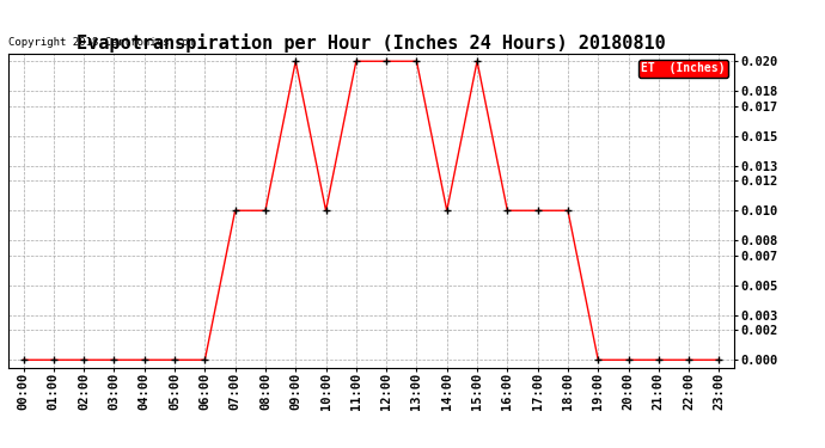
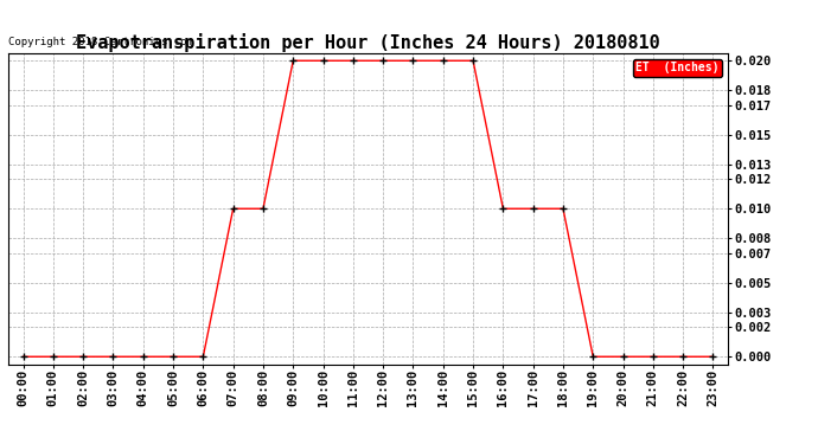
10:00: 0.01 -> 0.02
14:00: 0.01 -> 0.02
